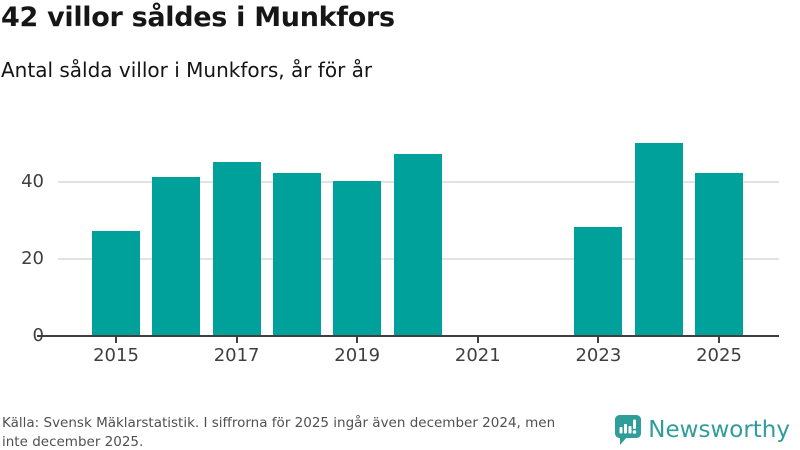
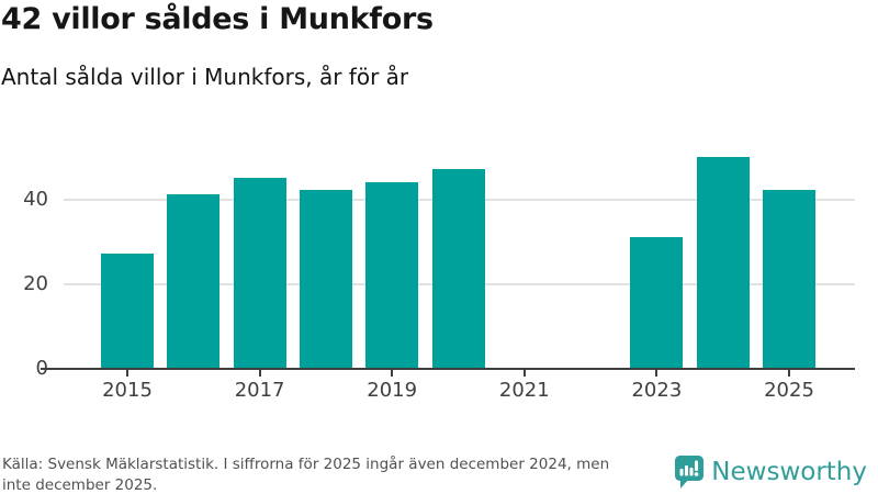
2019: 40 -> 44
2023: 28 -> 31
